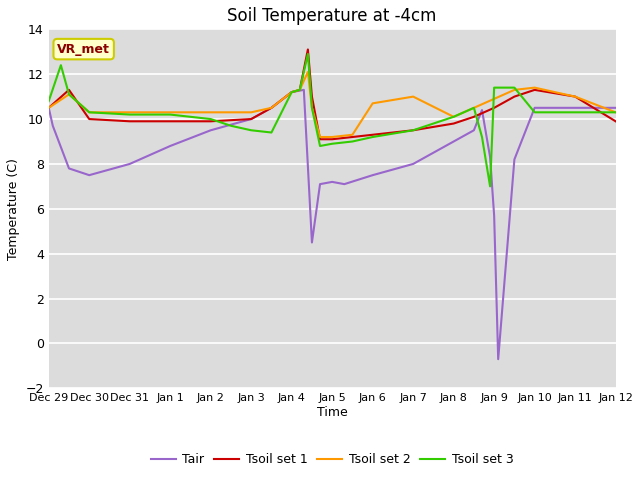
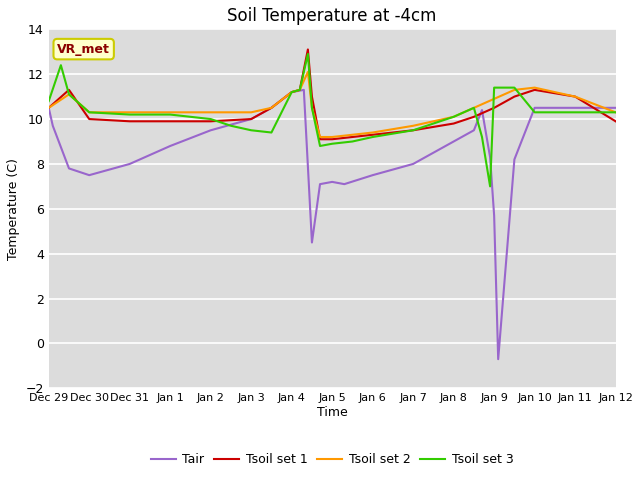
Tsoil set 2/Jan 6: 10.7 -> 9.4
Tsoil set 2/Jan 7: 11.0 -> 9.7
